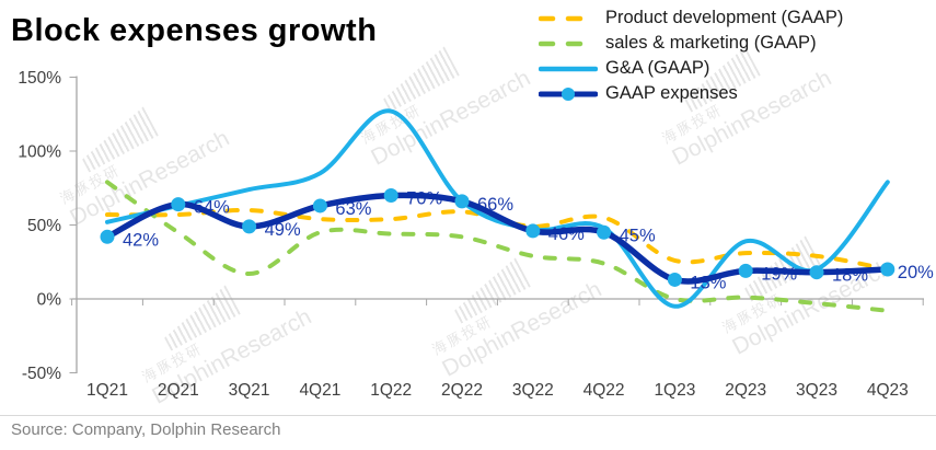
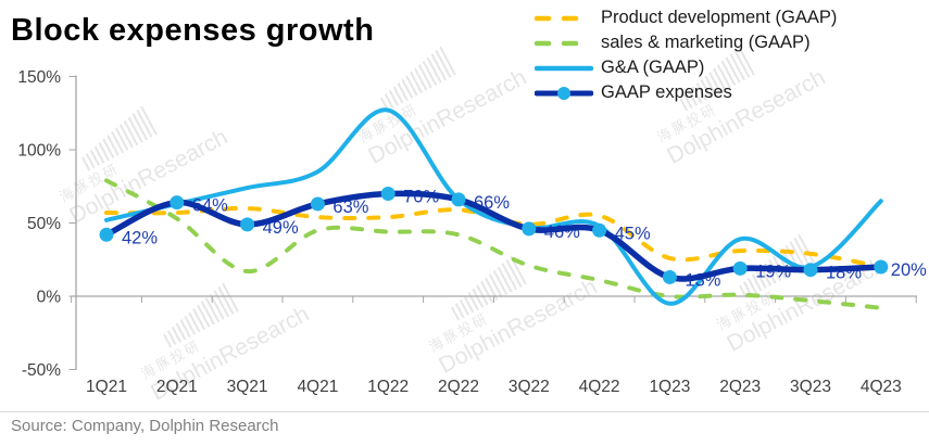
sales & marketing (GAAP)/2Q21: 45% -> 53%
sales & marketing (GAAP)/3Q22: 29% -> 21%
sales & marketing (GAAP)/4Q22: 24% -> 11%
G&A (GAAP)/4Q23: 79% -> 65%
